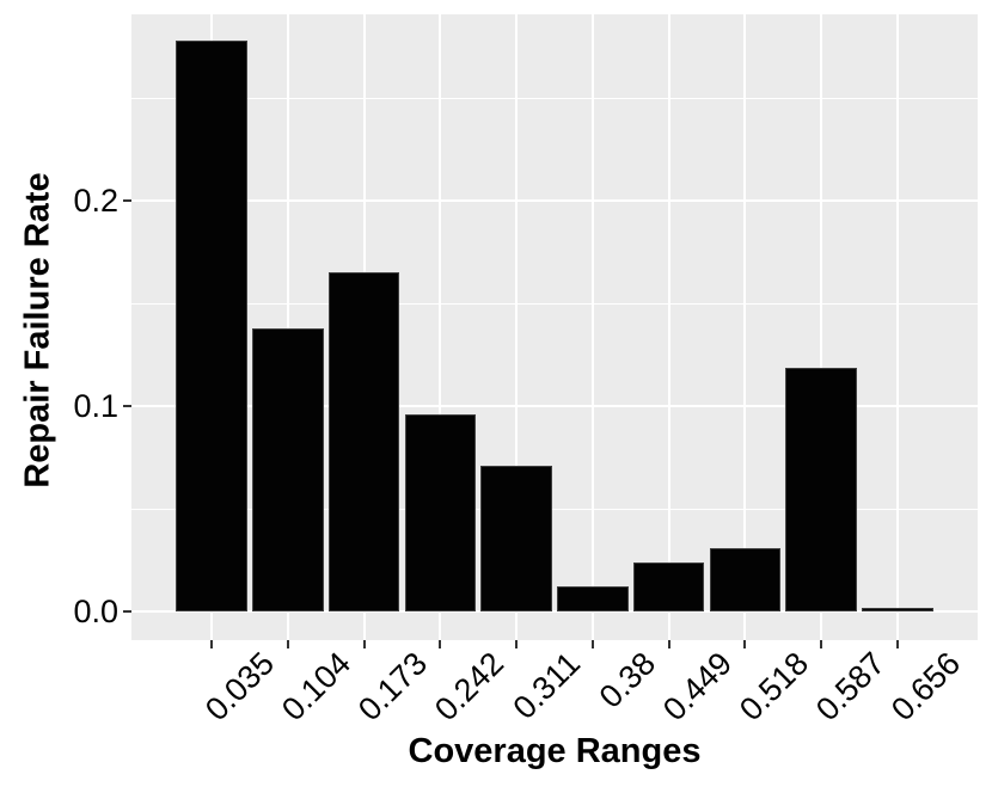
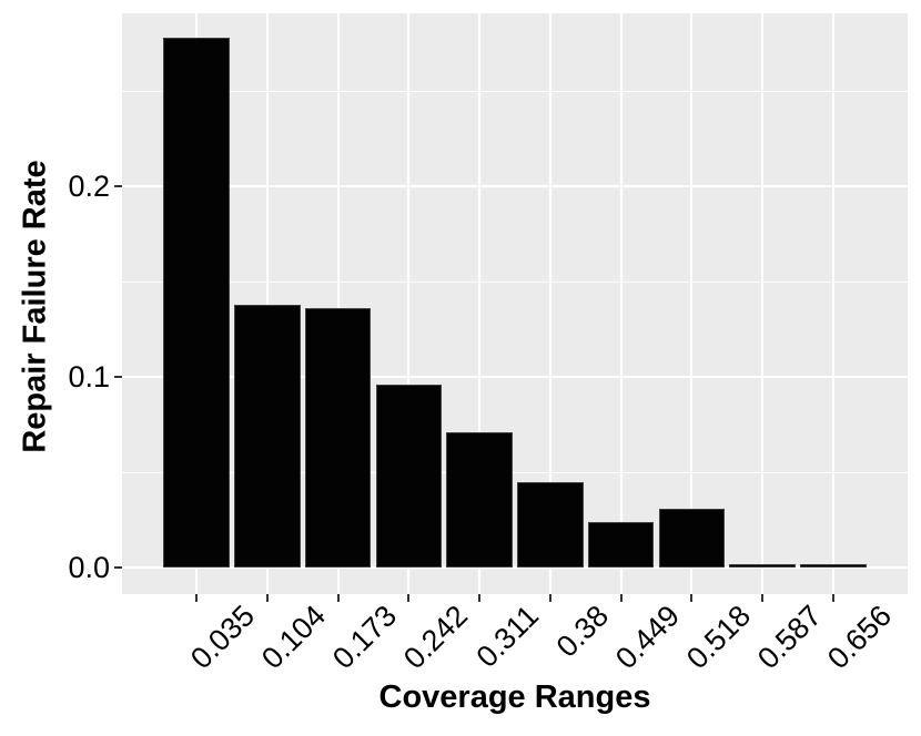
0.173: 0.165 -> 0.136
0.38: 0.012 -> 0.045
0.587: 0.119 -> 0.002
